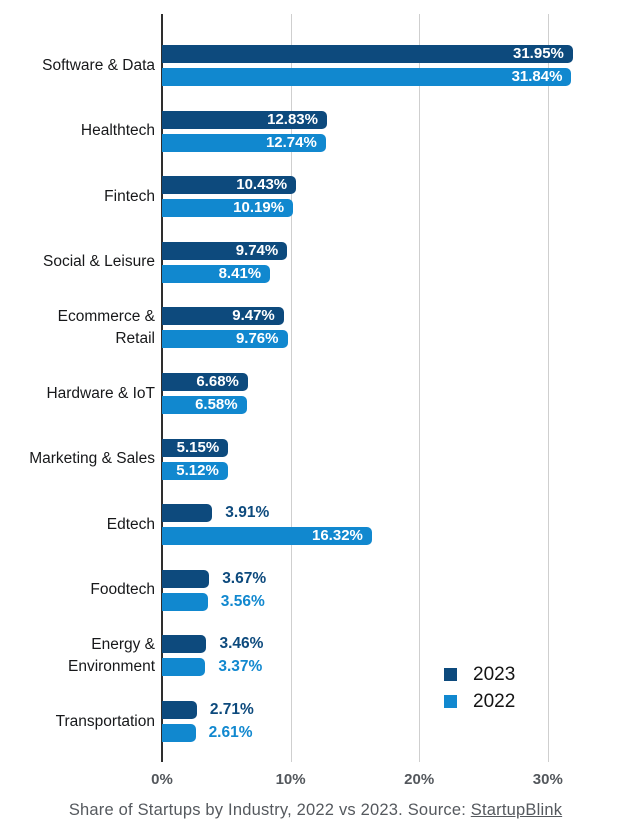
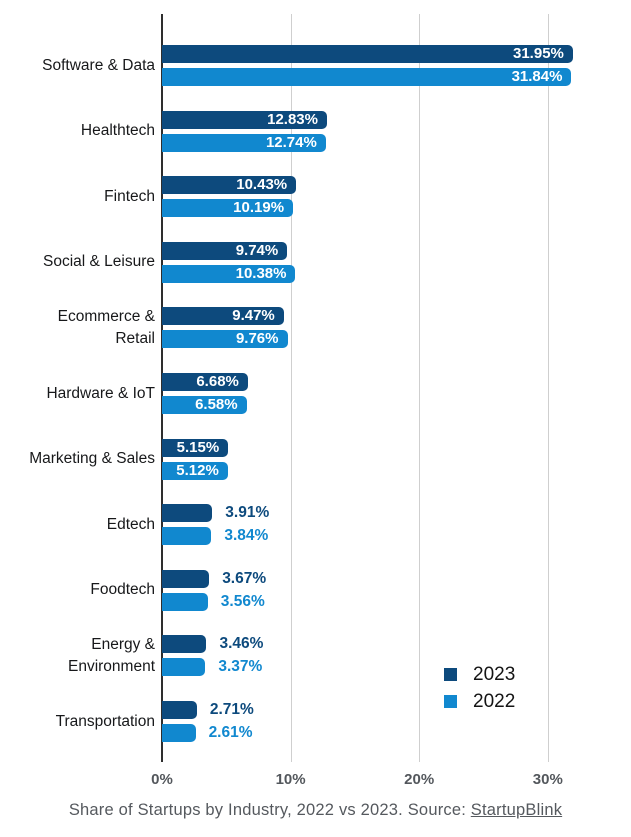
2022/Social & Leisure: 8.41% -> 10.38%
2022/Edtech: 16.32% -> 3.84%
